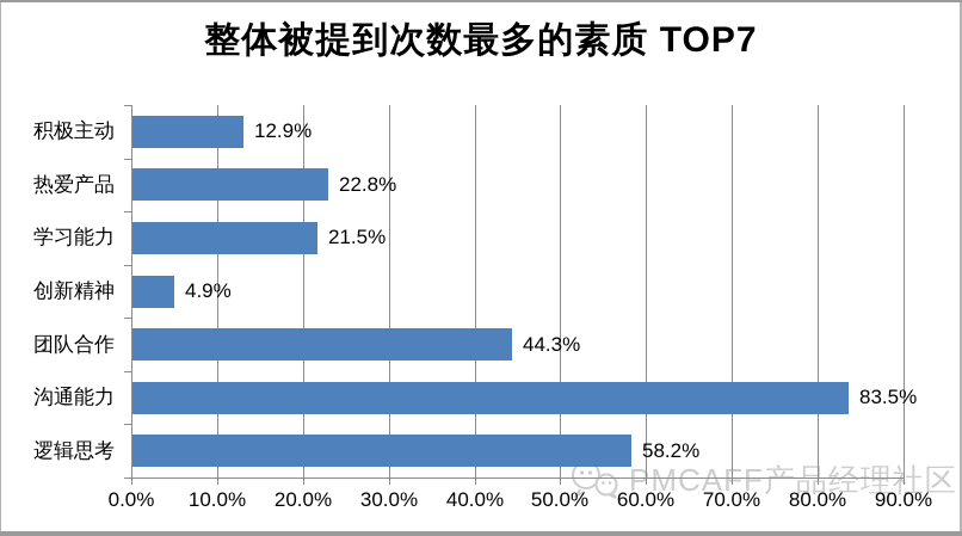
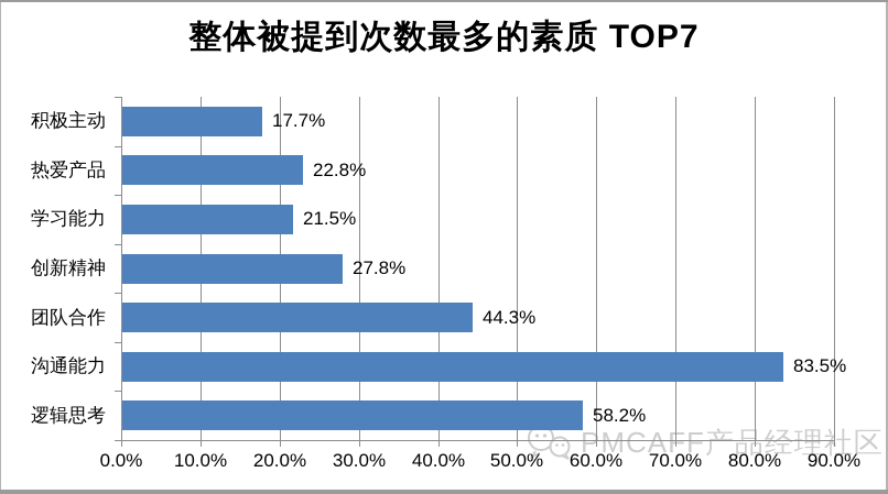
积极主动: 12.9% -> 17.7%
创新精神: 4.9% -> 27.8%
